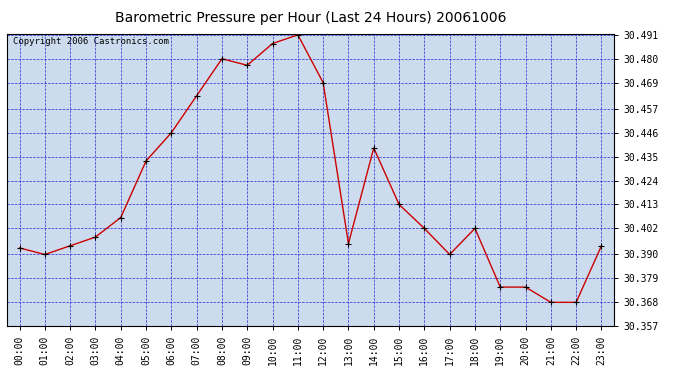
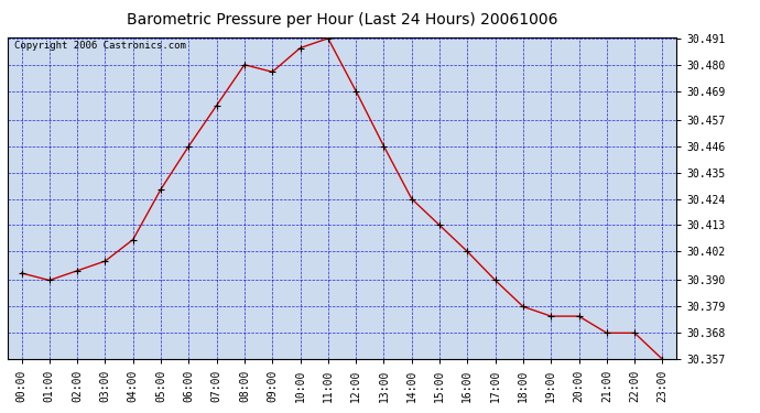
05:00: 30.433 -> 30.428
13:00: 30.395 -> 30.446
14:00: 30.439 -> 30.424
18:00: 30.402 -> 30.379
23:00: 30.394 -> 30.357
